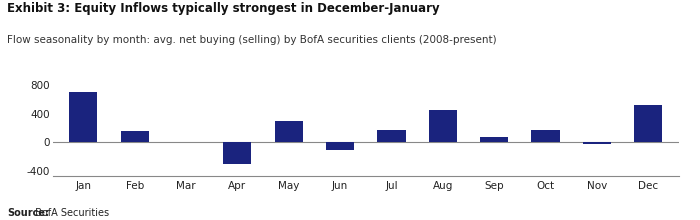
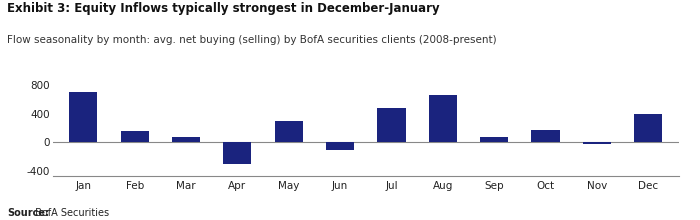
Mar: 0 -> 80
Jul: 180 -> 480
Aug: 450 -> 660
Dec: 520 -> 400
